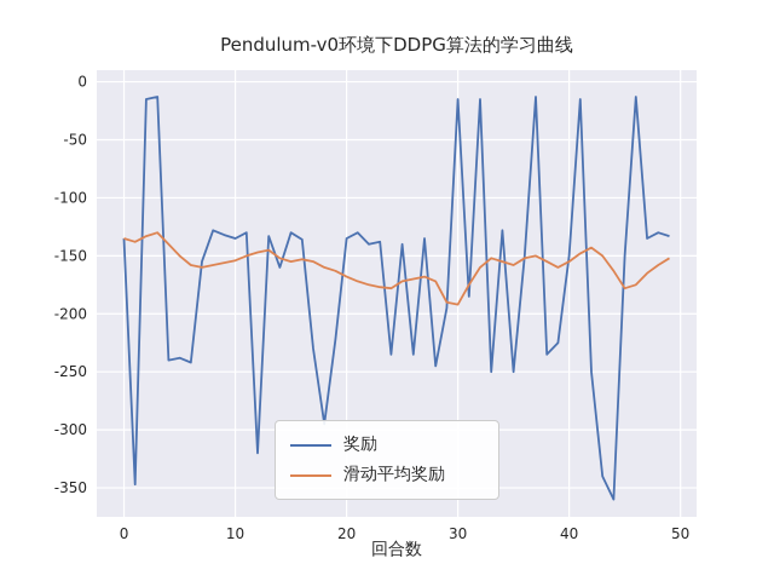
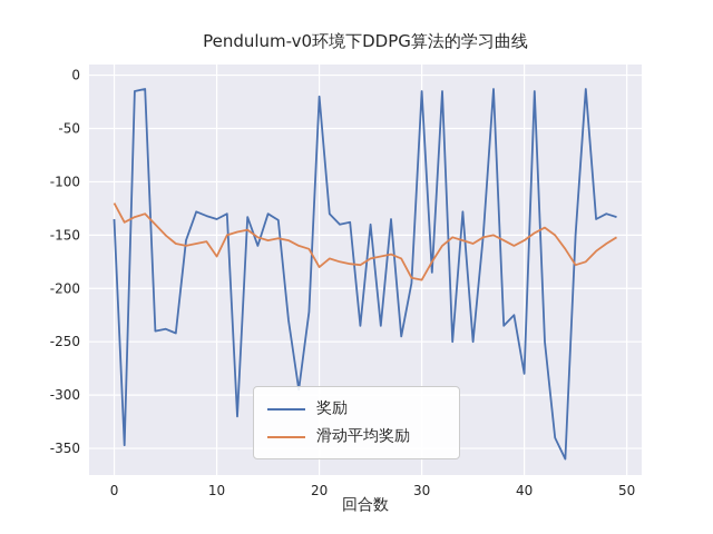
滑动平均奖励/0: -140 -> -120
滑动平均奖励/10: -150 -> -170
奖励/20: -140 -> -20
滑动平均奖励/20: -170 -> -180
奖励/40: -150 -> -280
